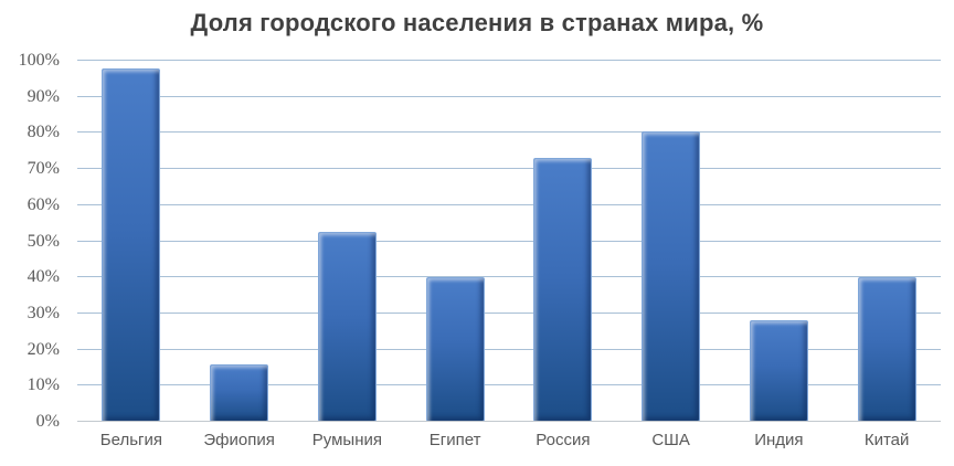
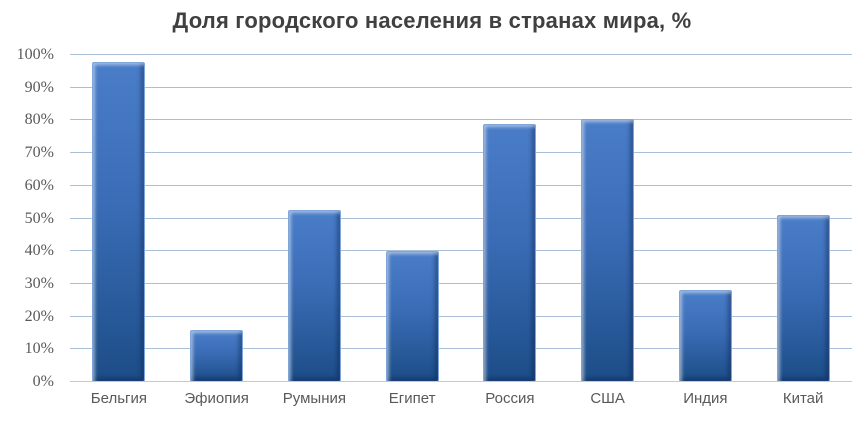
Россия: 73% -> 79%
Китай: 40% -> 51%
